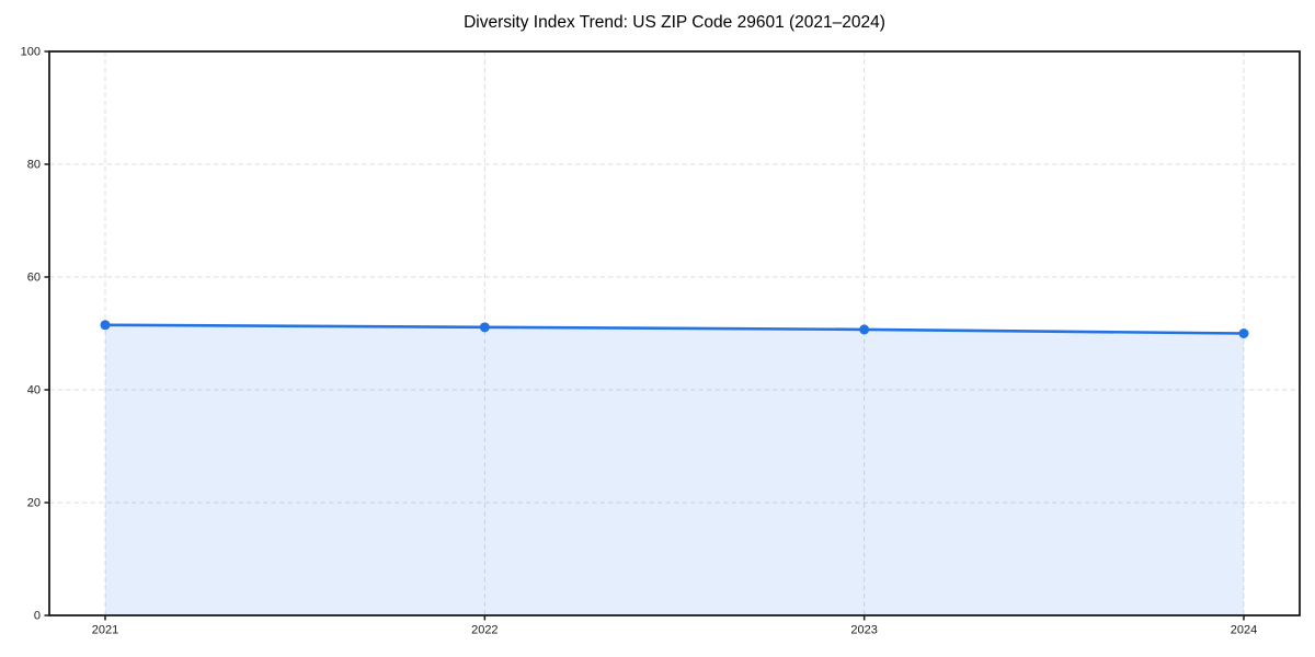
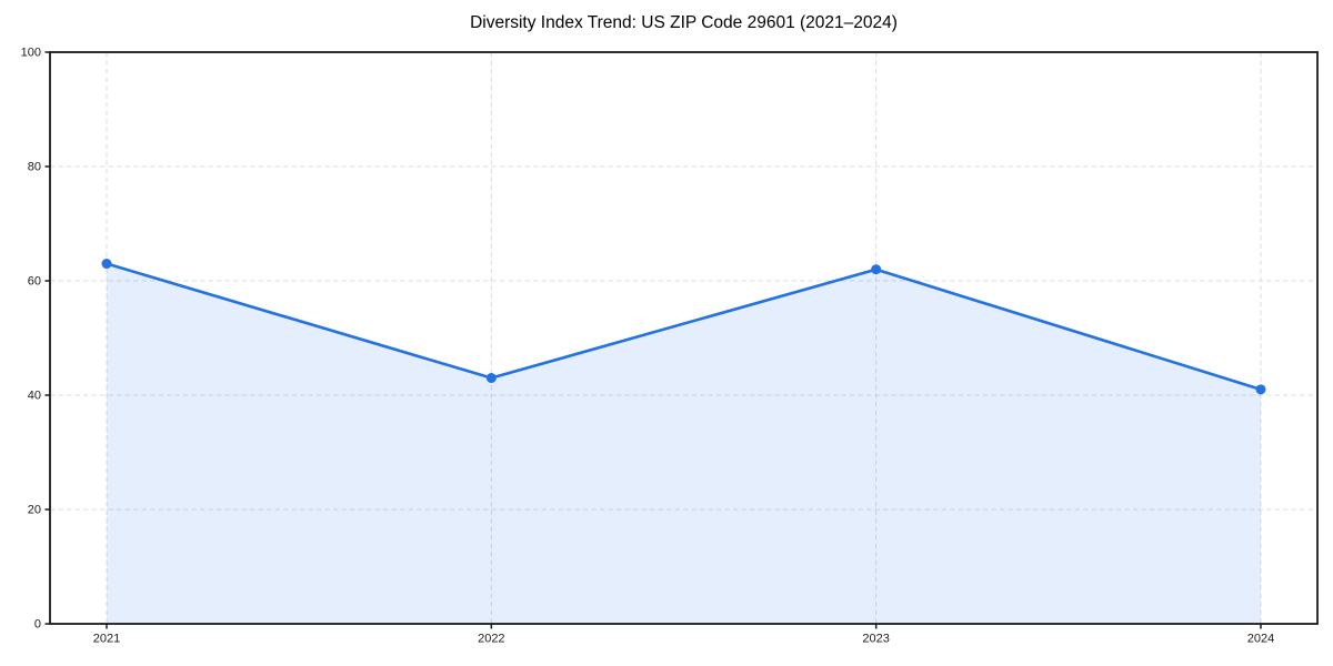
2021: 52 -> 63
2022: 51 -> 43
2023: 51 -> 62
2024: 50 -> 41
